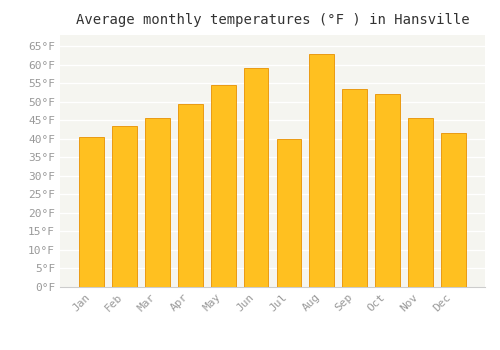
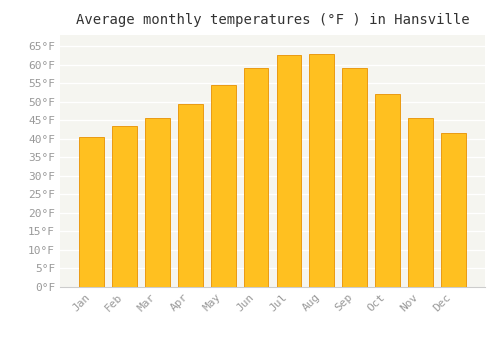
Jul: 40.0°F -> 62.5°F
Sep: 53.5°F -> 59.0°F
